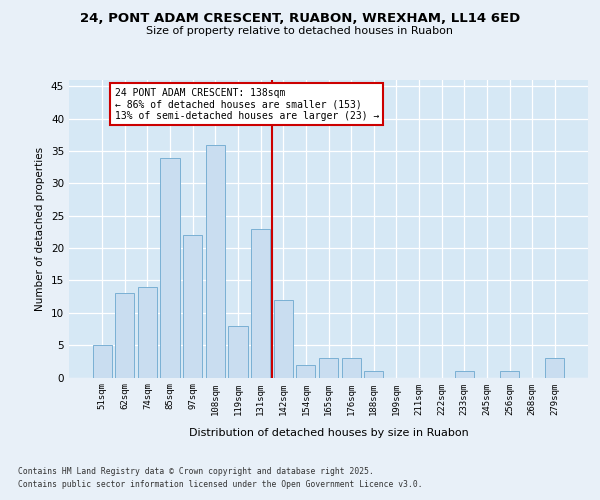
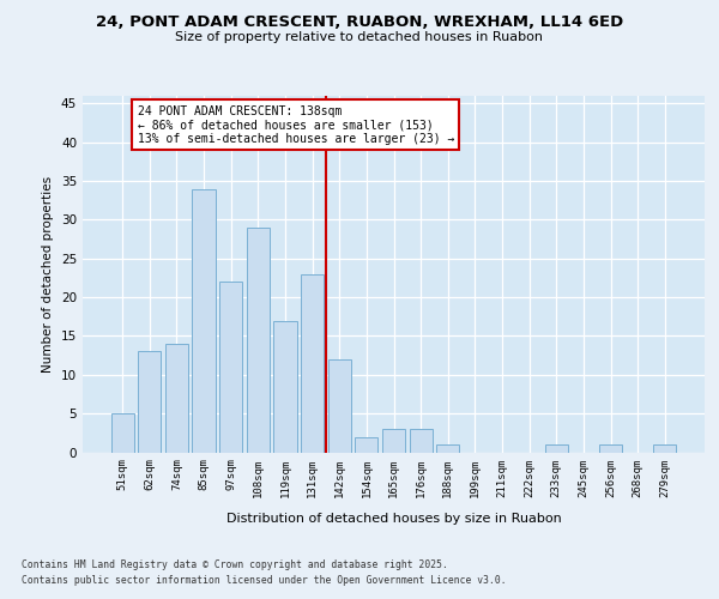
108sqm: 36 -> 29
119sqm: 8 -> 17
279sqm: 3 -> 1
